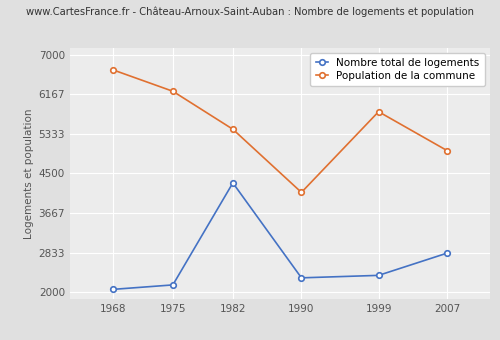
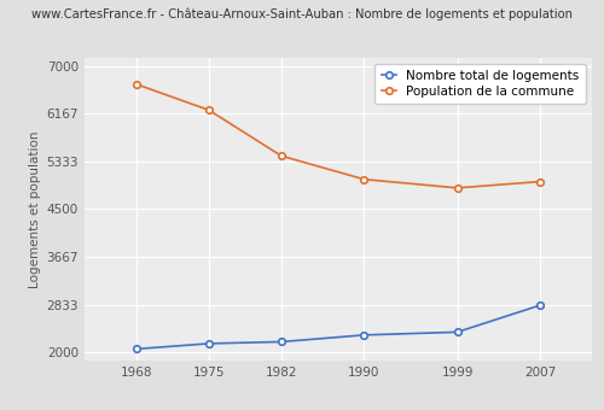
Nombre total de logements/1982: 4300 -> 2180
Population de la commune/1990: 4100 -> 5020
Population de la commune/1999: 5800 -> 4870
